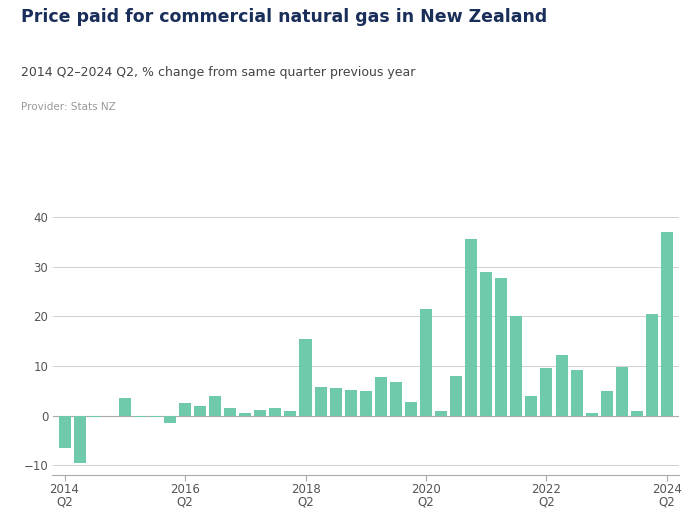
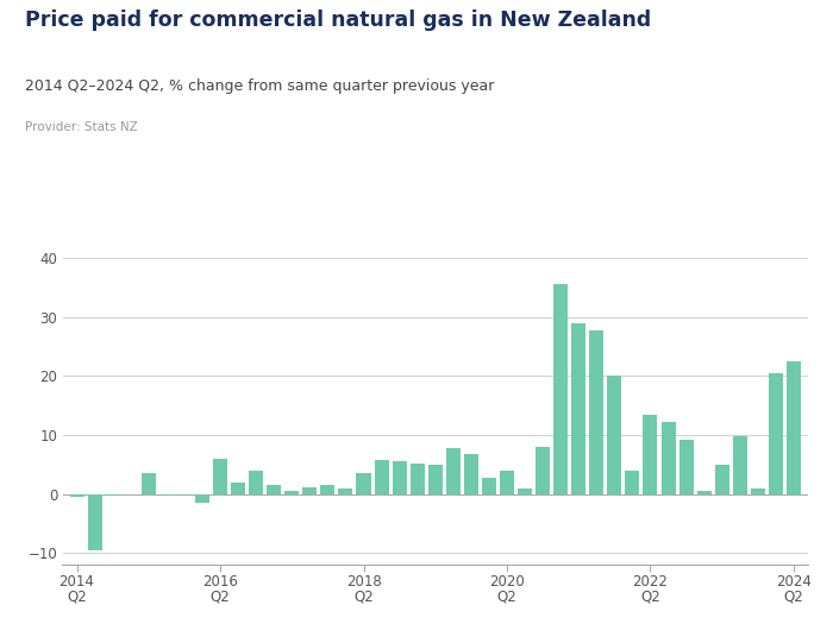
2014 Q2: -6.5 -> -0.5
2016 Q2: 2.5 -> 6.0
2018 Q2: 15.5 -> 3.5
2020 Q2: 21.5 -> 4.0
2022 Q2: 9.5 -> 13.5
2024 Q2: 37.0 -> 22.5
